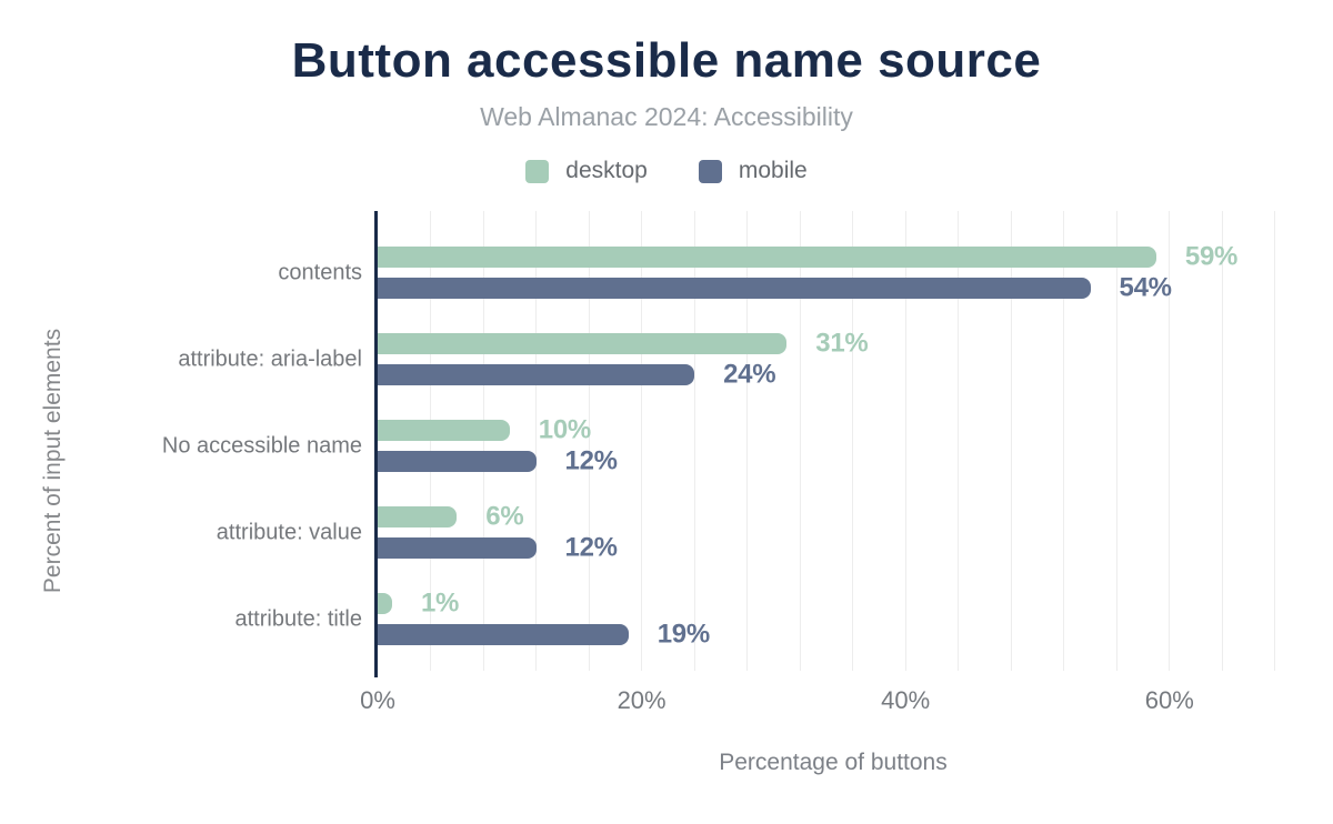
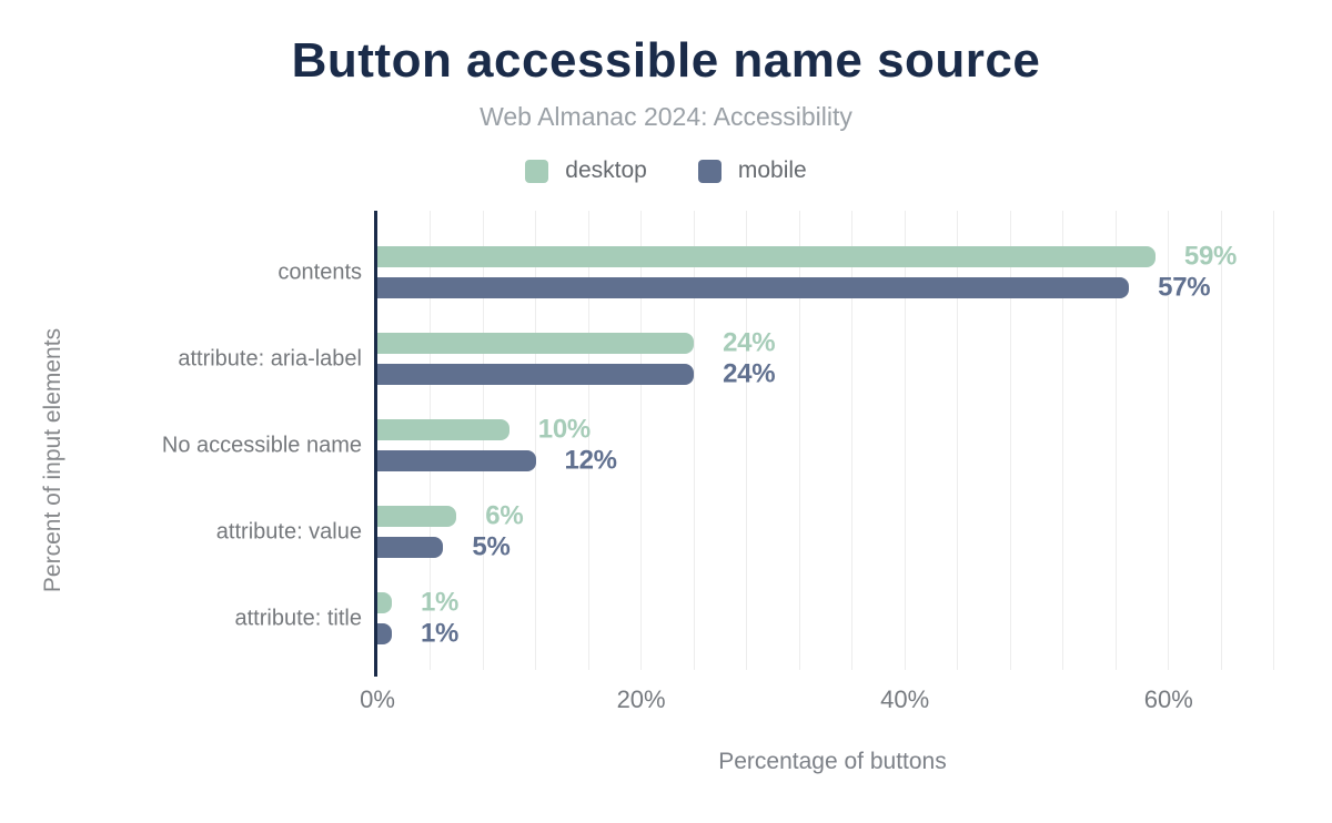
mobile/contents: 54% -> 57%
desktop/attribute: aria-label: 31% -> 24%
mobile/attribute: value: 12% -> 5%
mobile/attribute: title: 19% -> 1%
